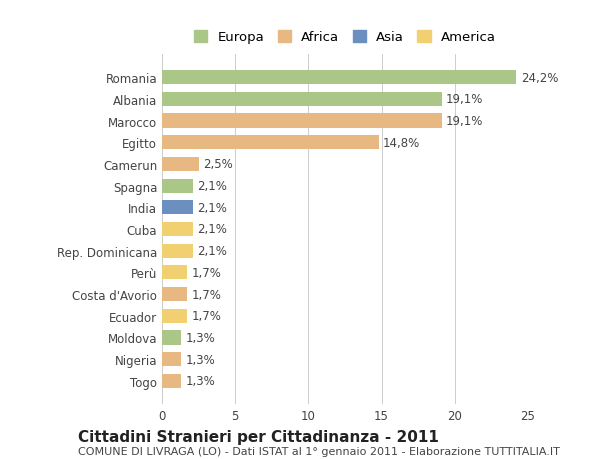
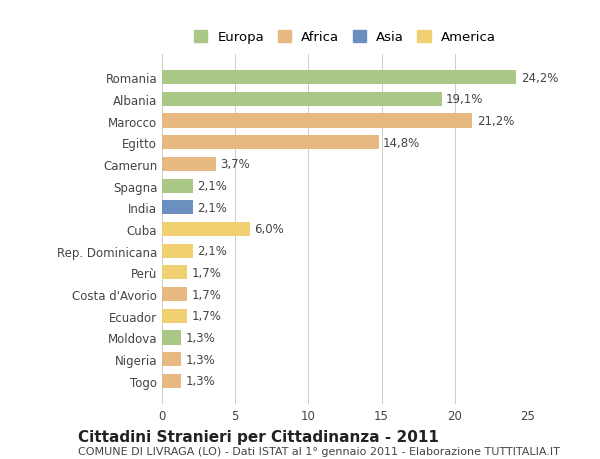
Marocco: 19,1% -> 21,2%
Camerun: 2,5% -> 3,7%
Cuba: 2,1% -> 6,0%
